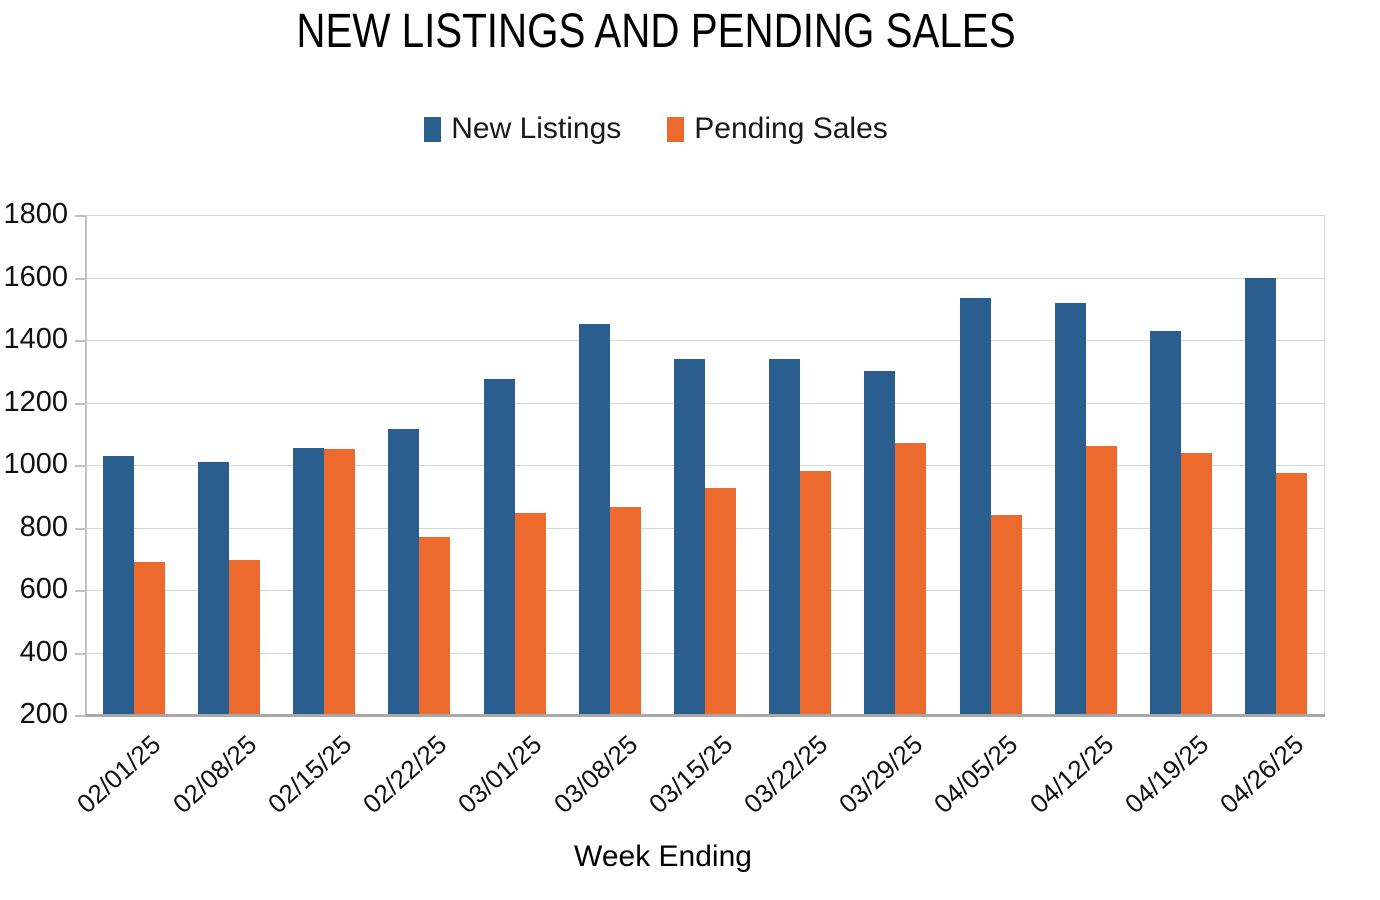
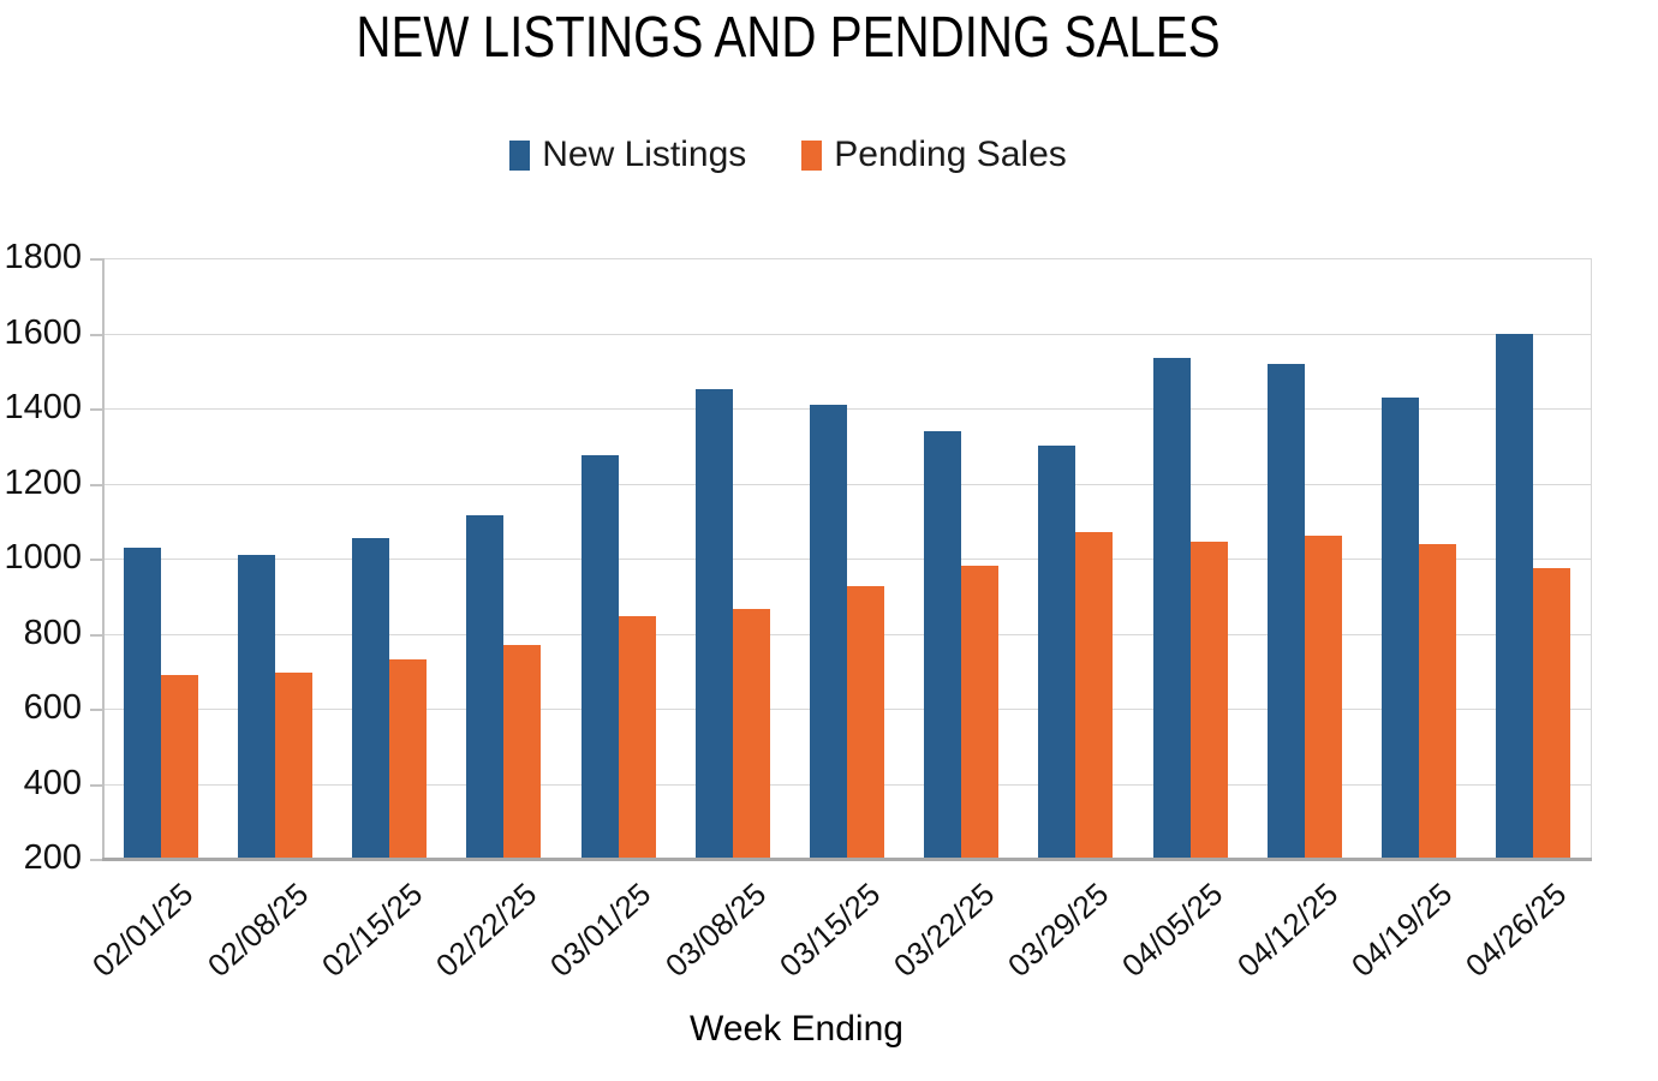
Pending Sales/02/15/25: 1050 -> 730
New Listings/03/15/25: 1340 -> 1410
Pending Sales/04/05/25: 840 -> 1040
